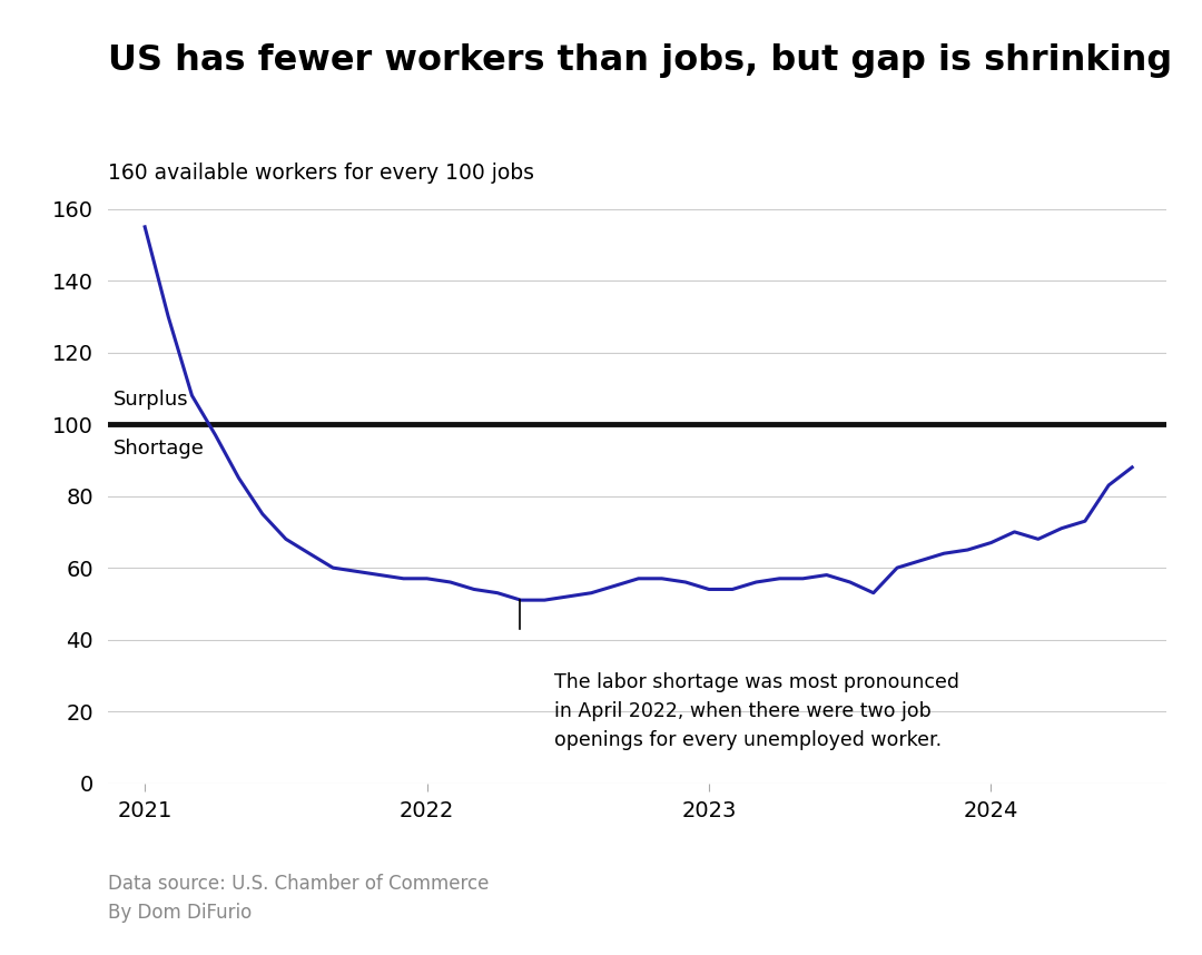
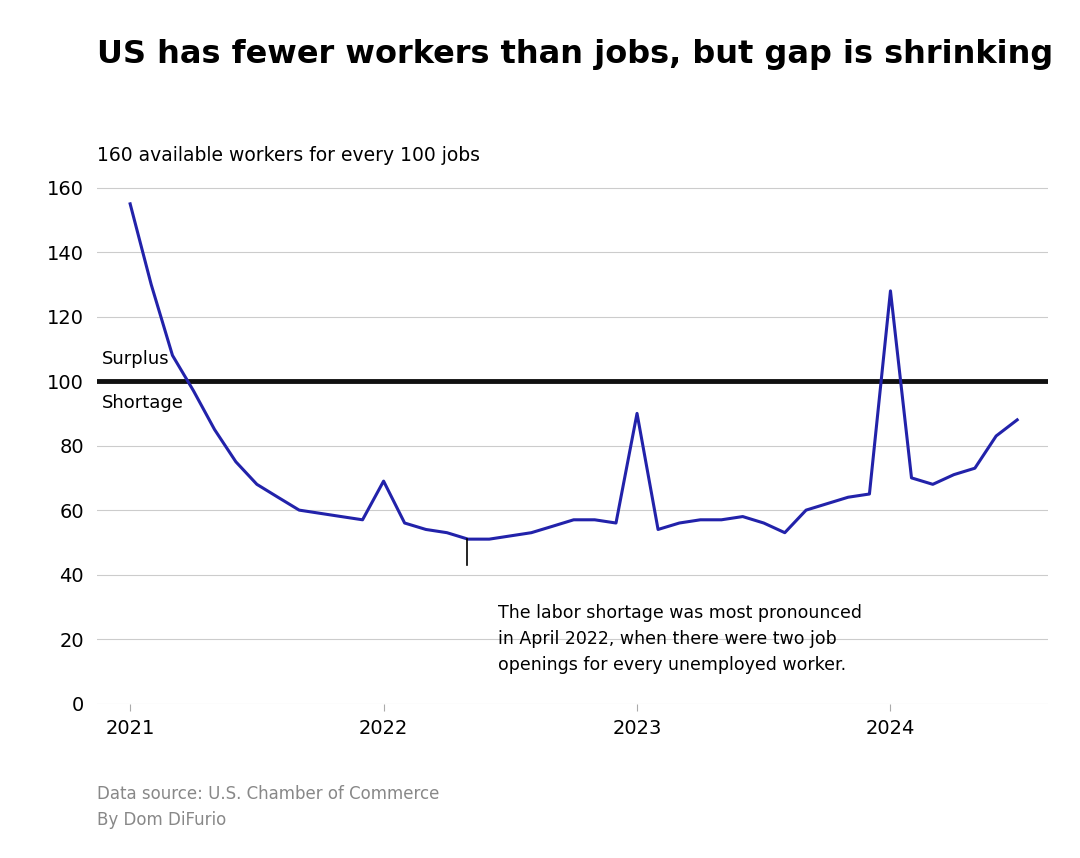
2022: 57 -> 69
2023: 54 -> 90
2024: 67 -> 128
